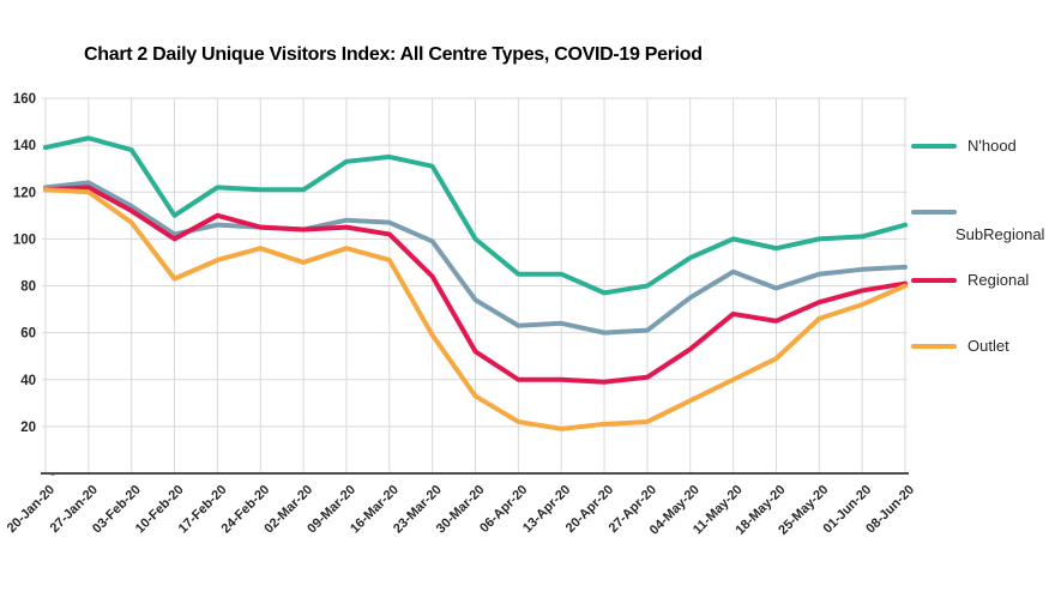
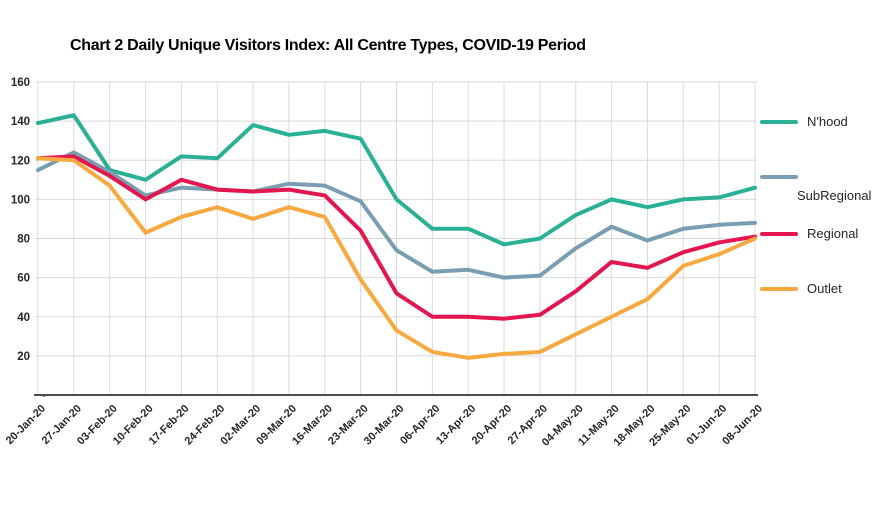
SubRegional/20-Jan-20: 122 -> 115
N'hood/03-Feb-20: 138 -> 115
N'hood/02-Mar-20: 121 -> 138
